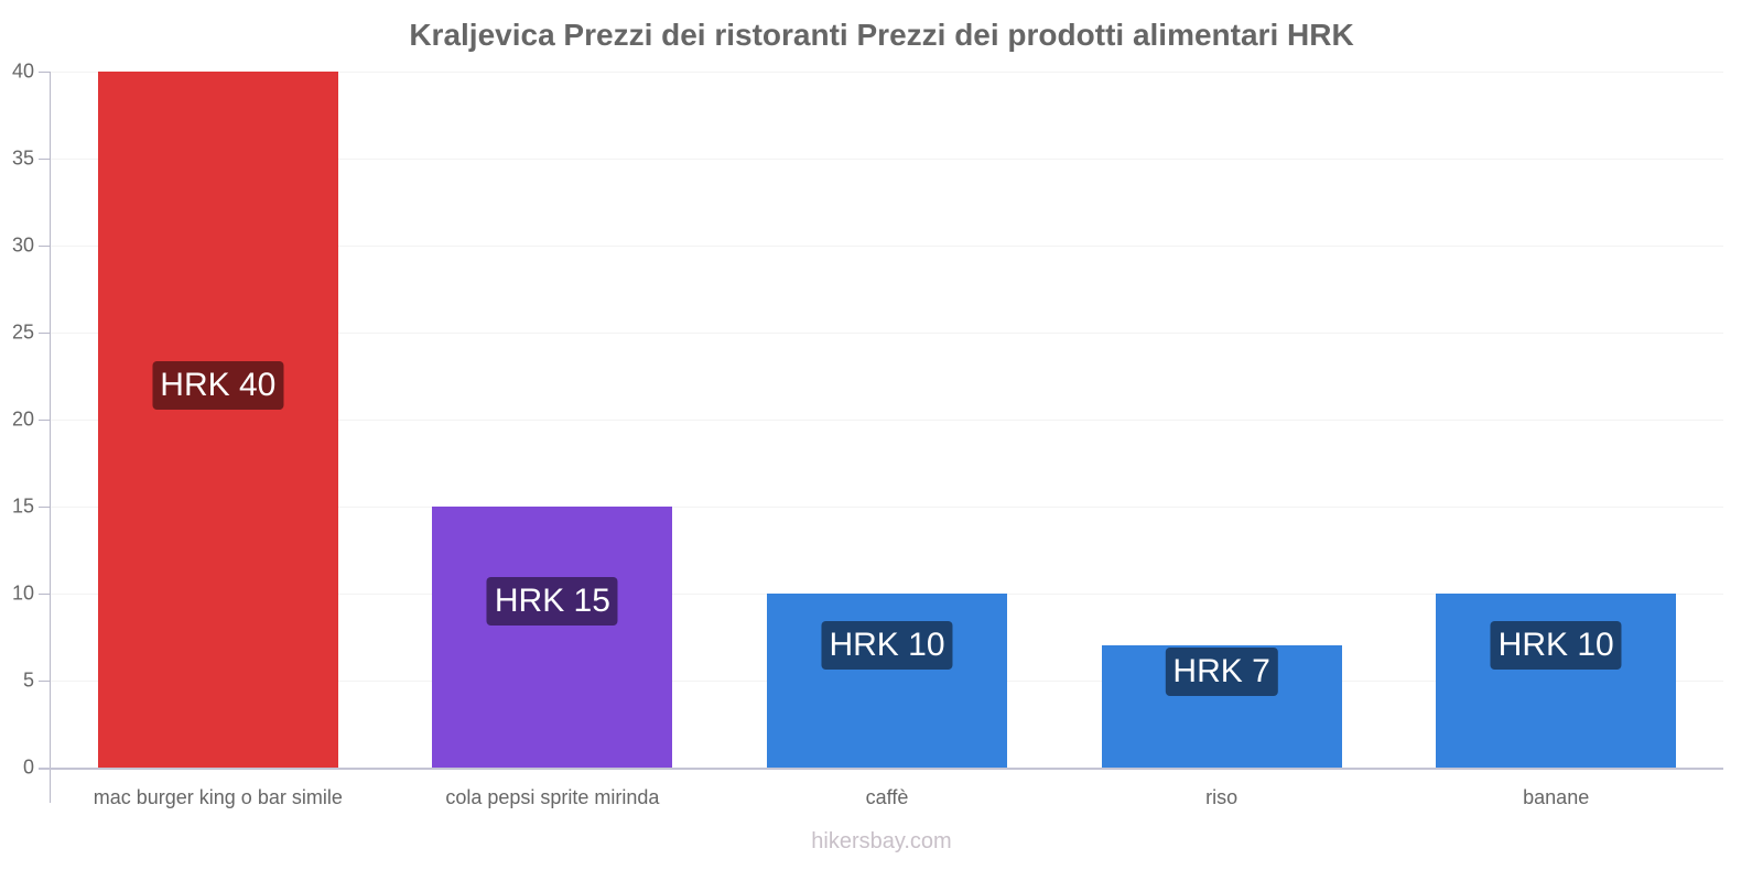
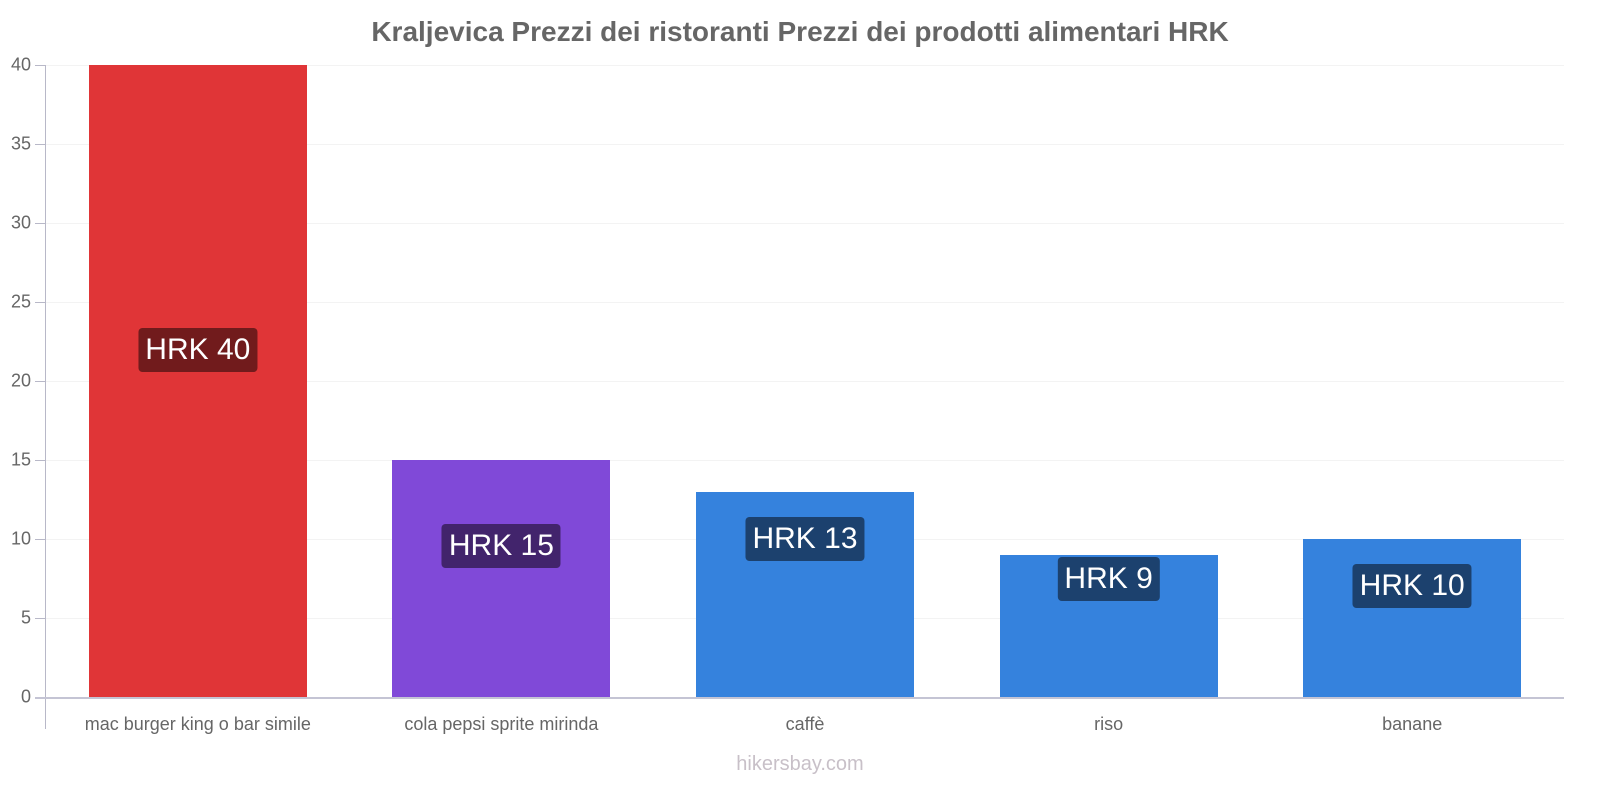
caffè: 10 -> 13
riso: 7 -> 9
